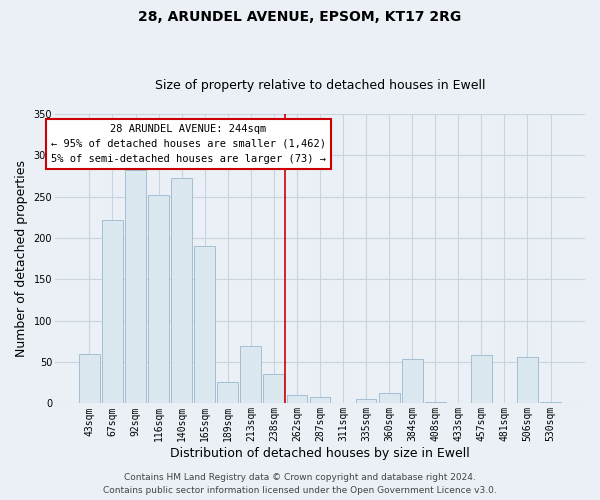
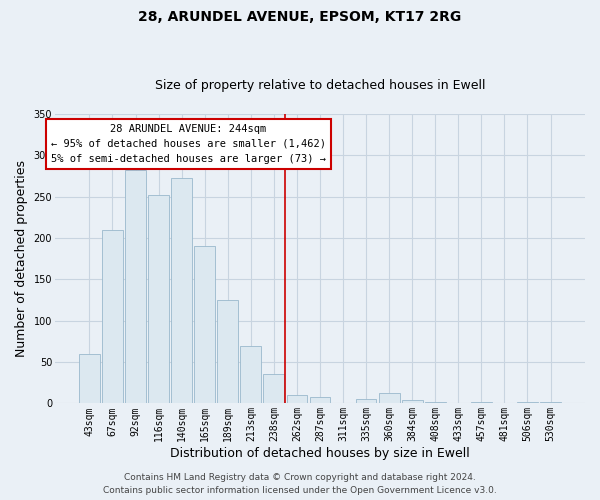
67sqm: 222 -> 210
189sqm: 26 -> 125
384sqm: 54 -> 4
457sqm: 58 -> 2
506sqm: 56 -> 2
